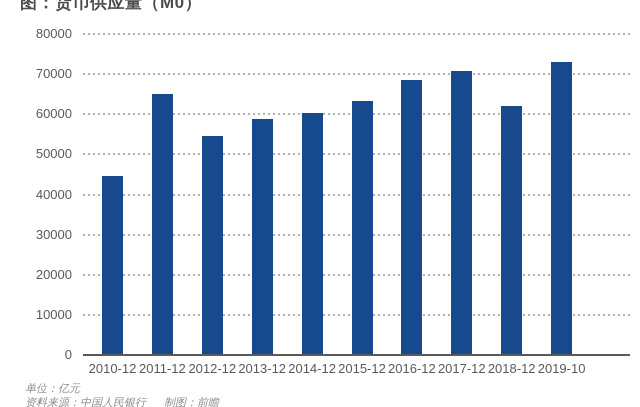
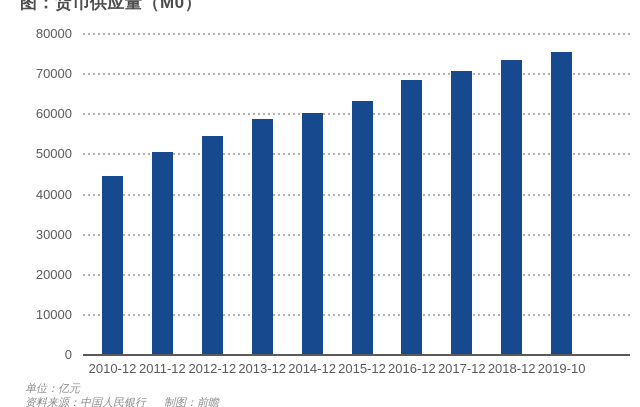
2011-12: 65000 -> 51000
2018-12: 62000 -> 74000
2019-10: 73000 -> 76000
